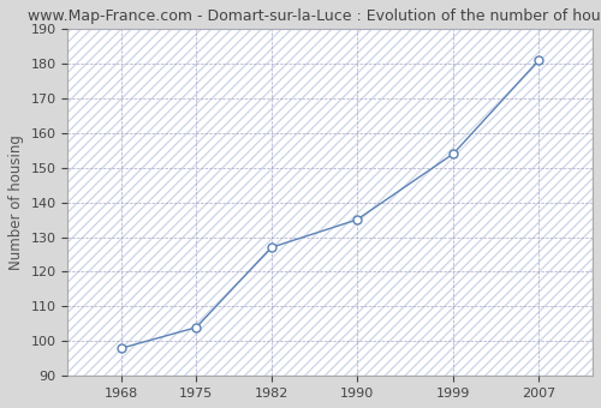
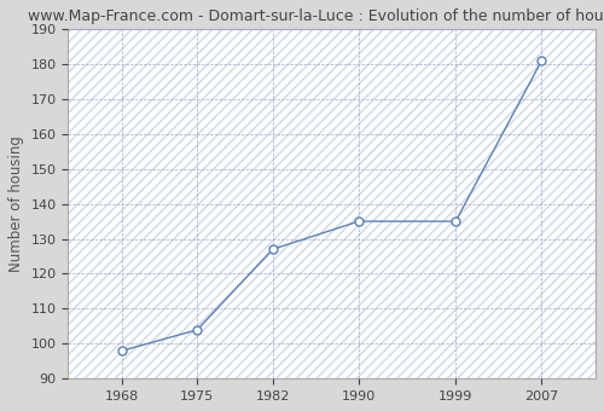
1999: 154 -> 135
